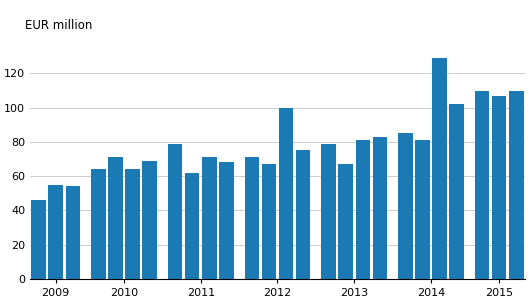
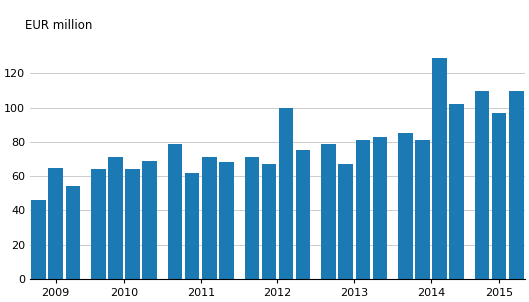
2009: 55 -> 65
2015: 107 -> 97
